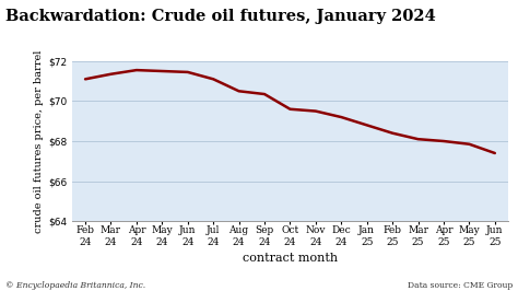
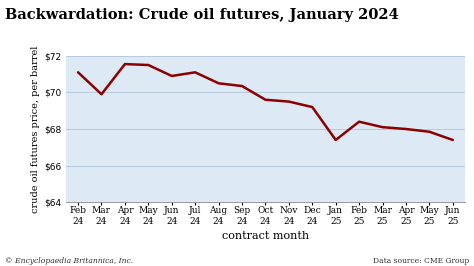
Mar 24: $71.3 -> $69.9
Jun 24: $71.5 -> $70.9
Jan 25: $68.8 -> $67.4
